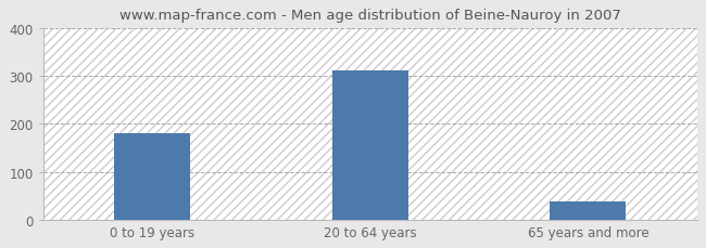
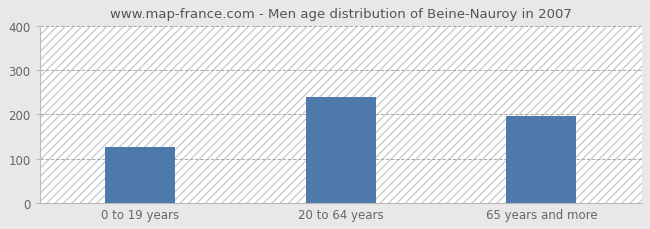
0 to 19 years: 180 -> 125
20 to 64 years: 312 -> 240
65 years and more: 38 -> 195
